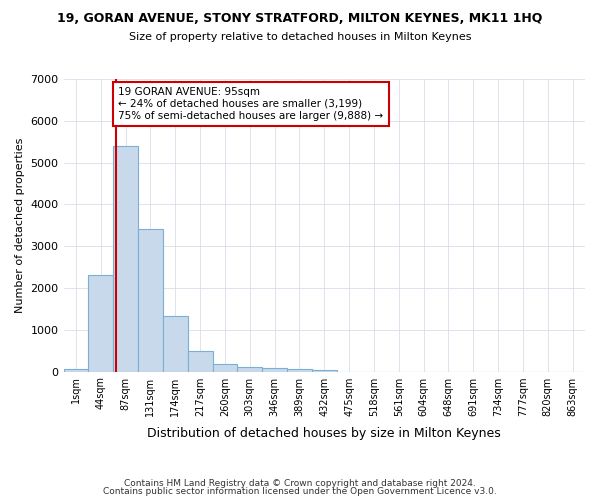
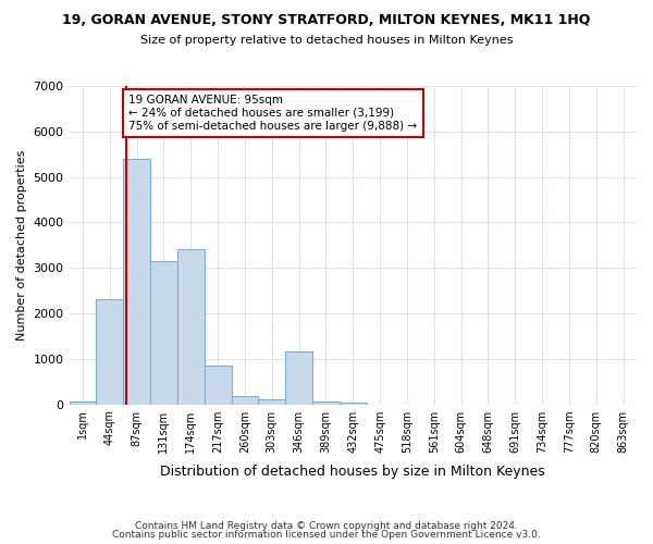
131sqm: 3400 -> 3150
174sqm: 1320 -> 3400
217sqm: 490 -> 850
346sqm: 80 -> 1150
